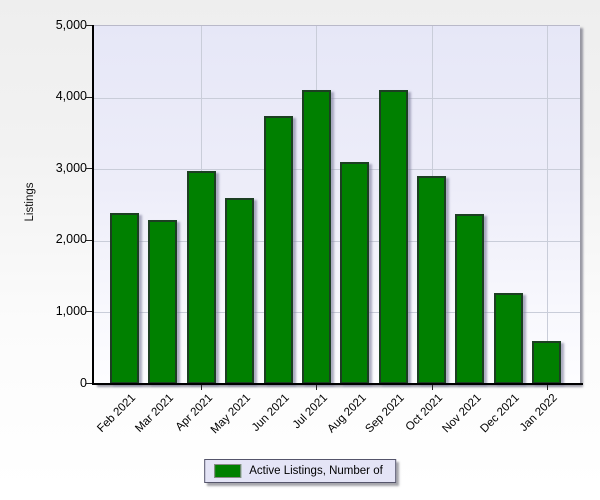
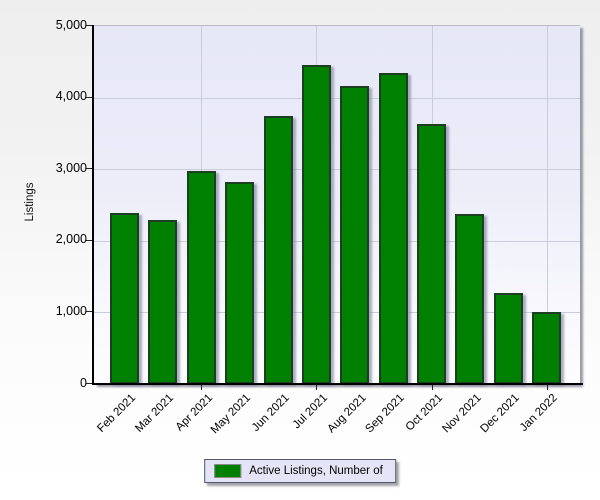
May 2021: 2600 -> 2800
Jul 2021: 4100 -> 4400
Aug 2021: 3100 -> 4200
Sep 2021: 4100 -> 4400
Oct 2021: 2900 -> 3600
Jan 2022: 600 -> 1000
